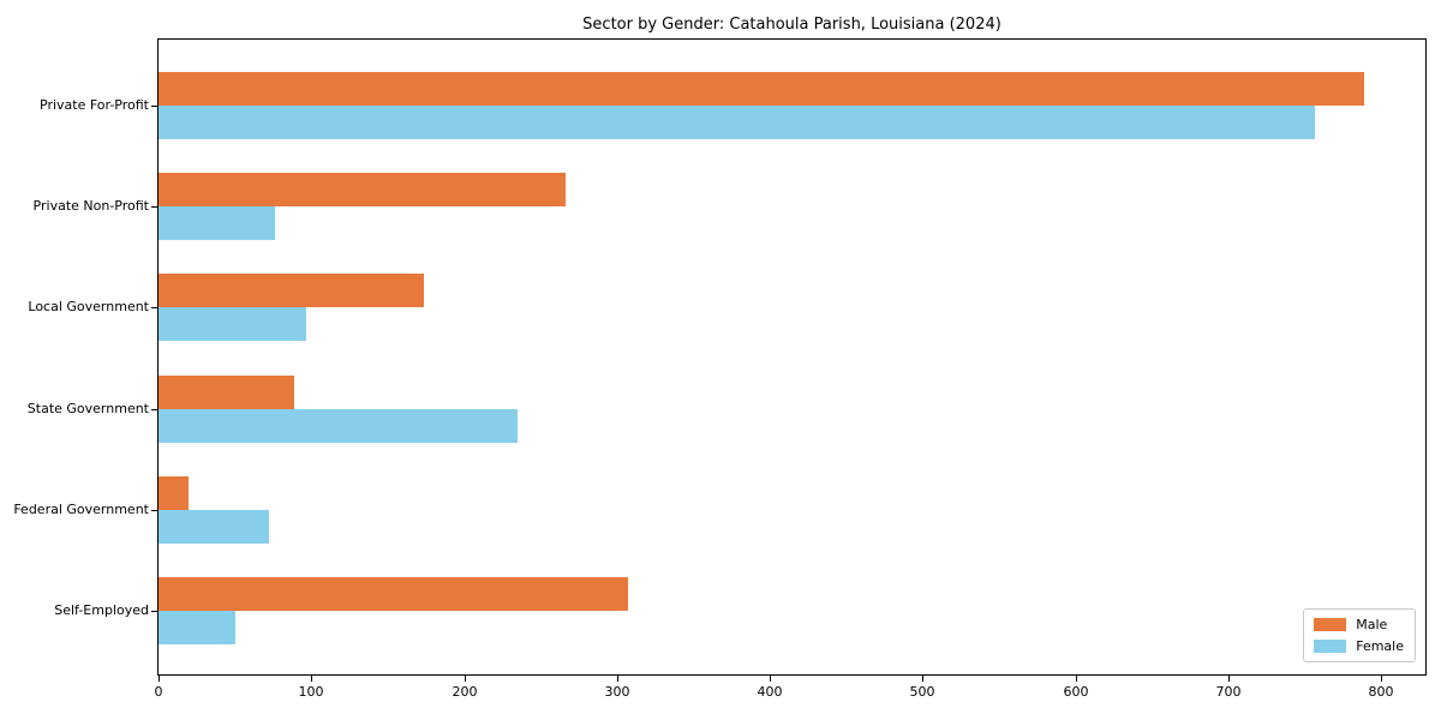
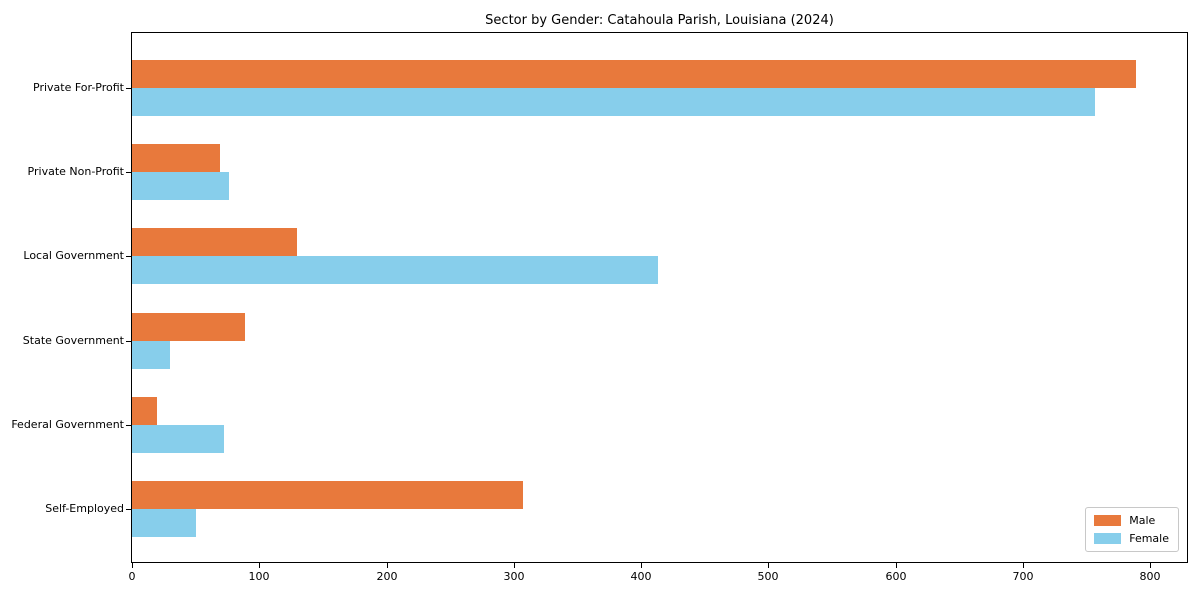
Male/Private Non-Profit: 266 -> 69
Male/Local Government: 174 -> 130
Female/Local Government: 97 -> 413
Female/State Government: 235 -> 30
